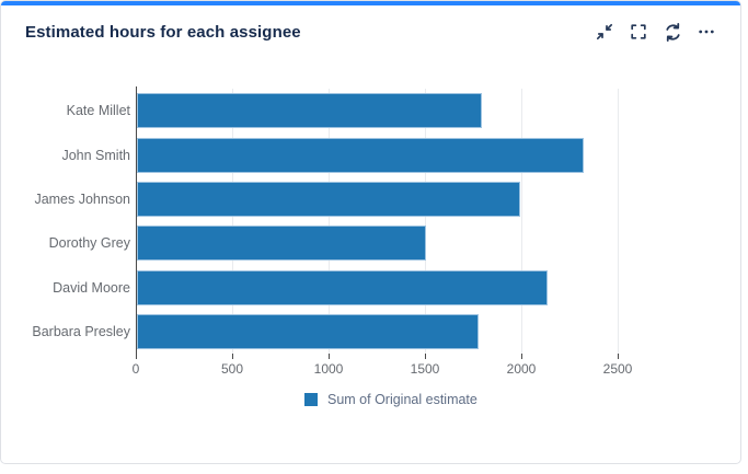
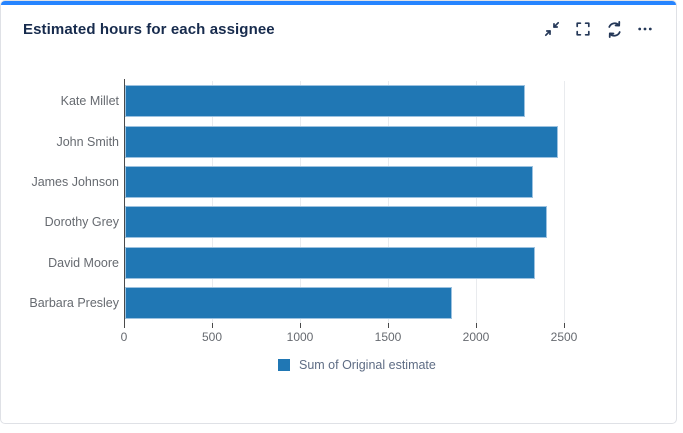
Kate Millet: 1790 -> 2270
John Smith: 2320 -> 2460
James Johnson: 1990 -> 2320
Dorothy Grey: 1500 -> 2400
David Moore: 2130 -> 2330
Barbara Presley: 1770 -> 1860
